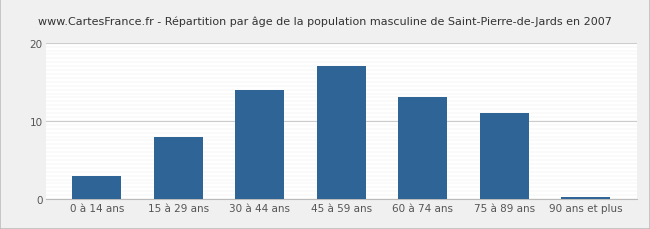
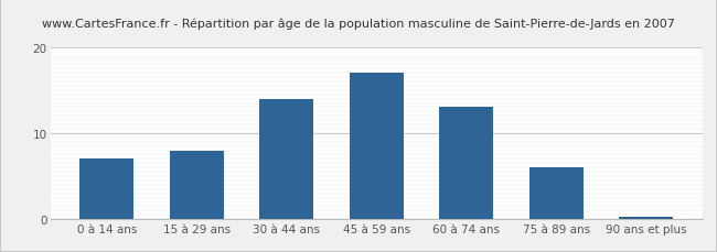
0 à 14 ans: 3.0 -> 7.0
75 à 89 ans: 11.0 -> 6.0
